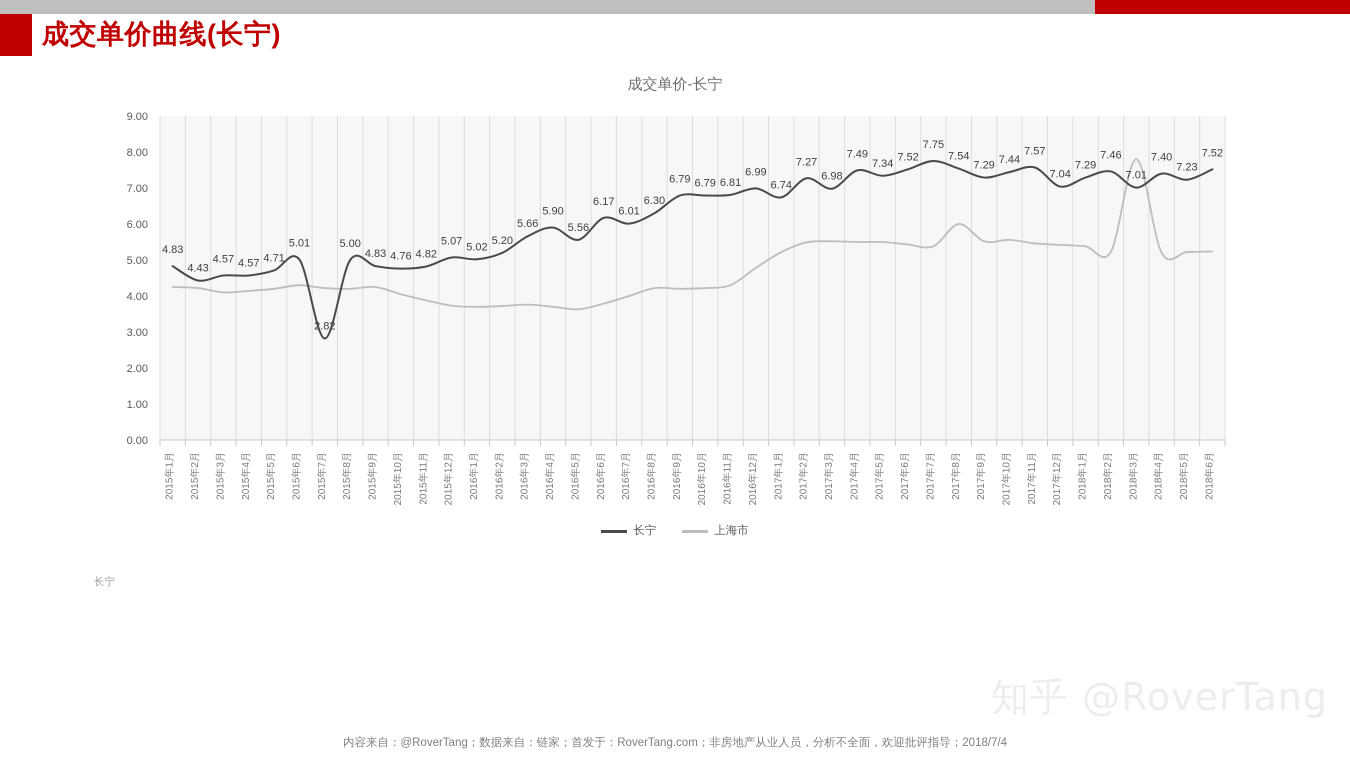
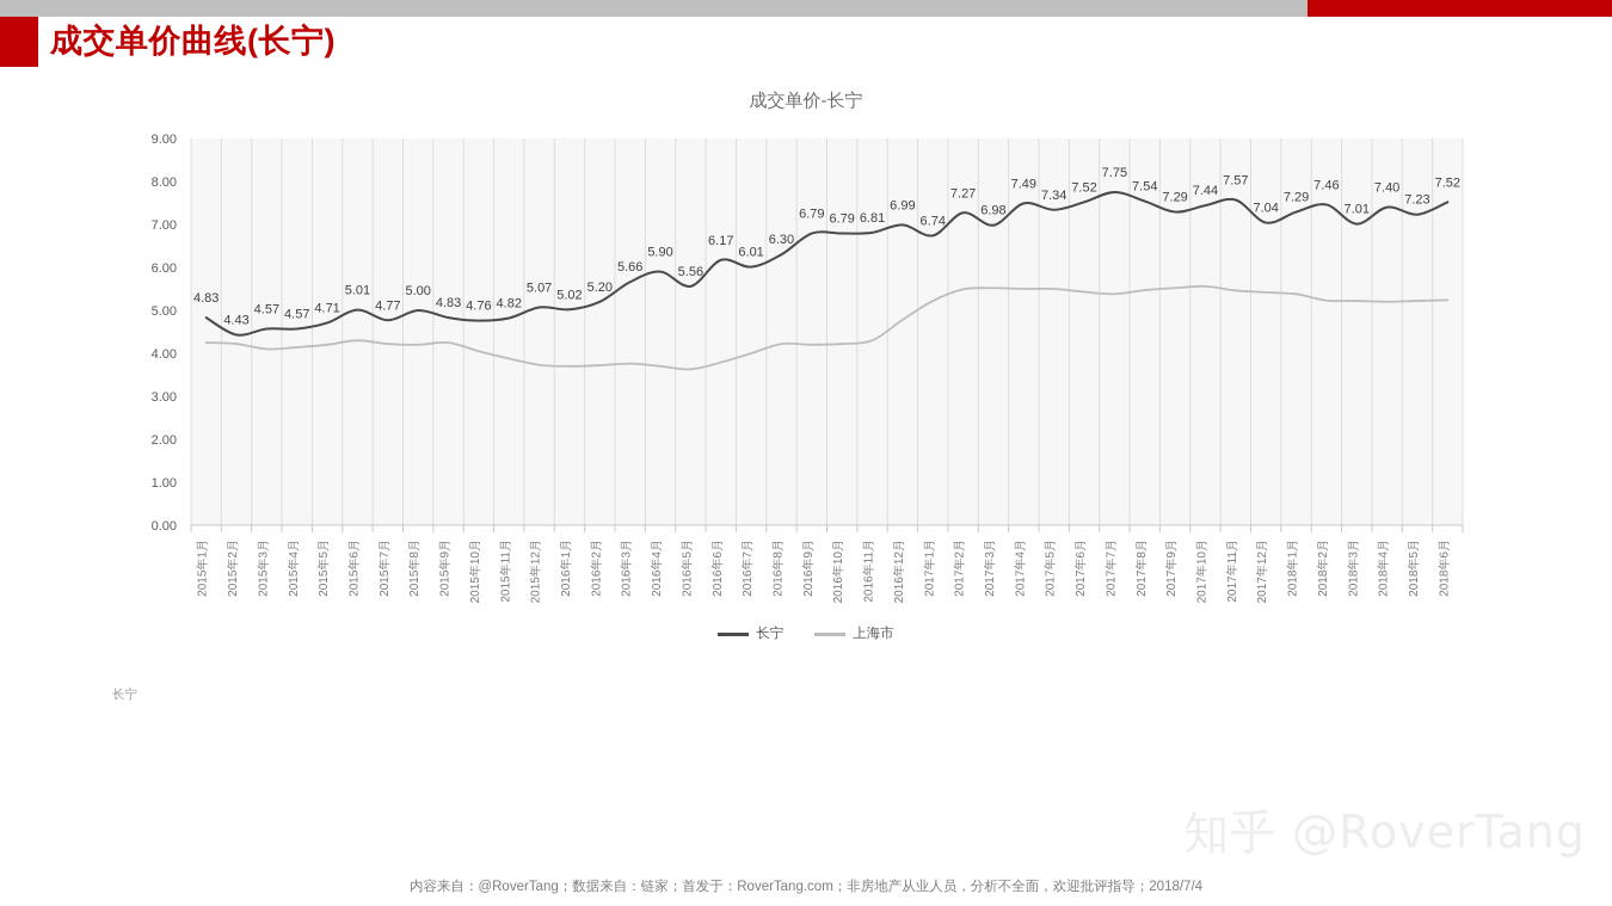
长宁/2015年7月: 2.82 -> 4.77
上海市/2017年8月: 6.0 -> 5.5
上海市/2018年3月: 7.8 -> 5.2
